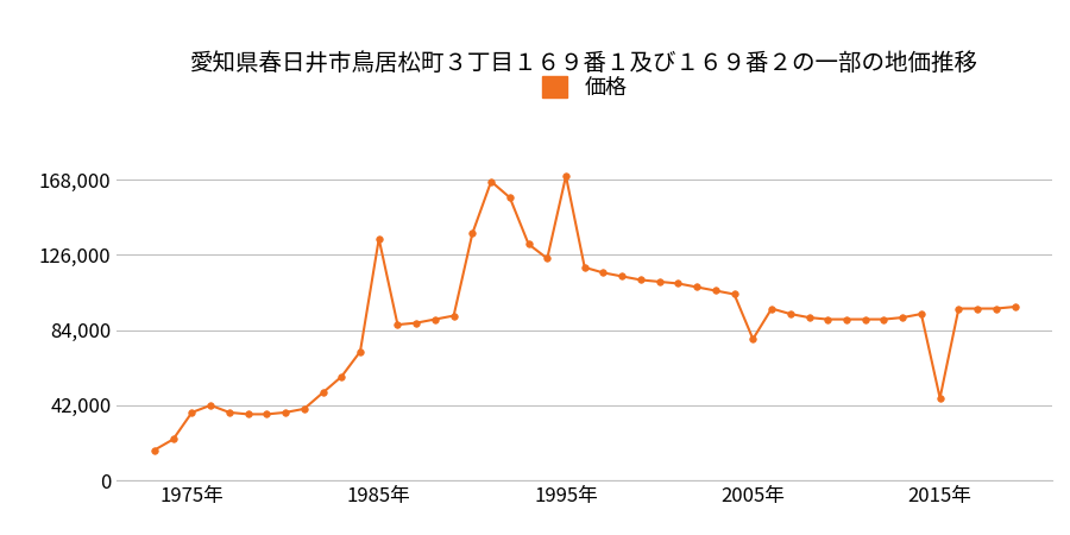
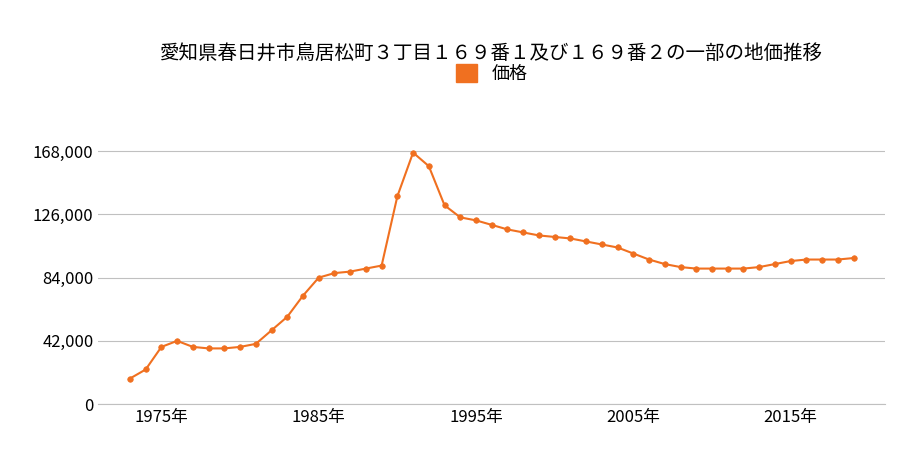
1985年: 135,000 -> 84,000
1995年: 170,000 -> 122,000
2005年: 79,000 -> 100,000
2015年: 46,000 -> 95,000
